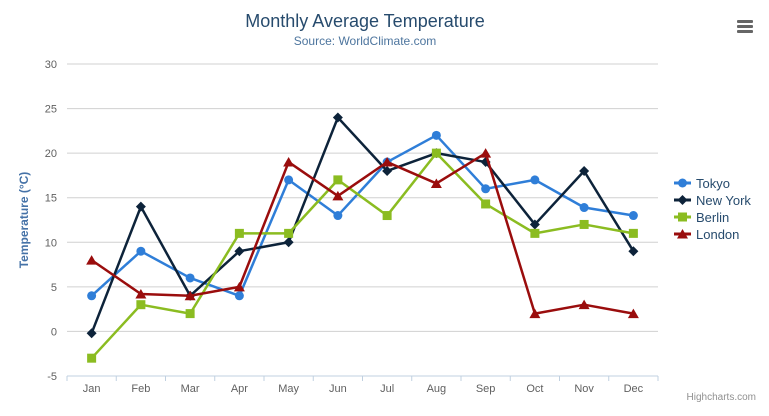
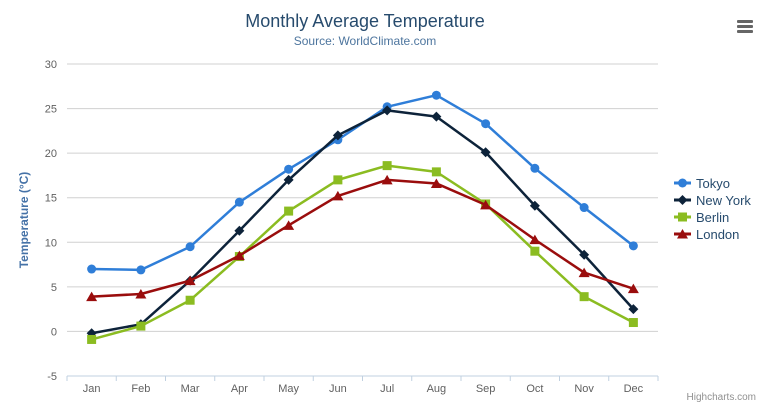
Tokyo/Jan: 4 -> 7
Berlin/Jan: -3 -> -1
London/Jan: 8 -> 4
Tokyo/Feb: 9 -> 7
New York/Feb: 14 -> 1
Berlin/Feb: 3 -> 1
Tokyo/Mar: 6 -> 10
New York/Mar: 4 -> 6
Berlin/Mar: 2 -> 4
London/Mar: 4 -> 6
Tokyo/Apr: 4 -> 14
New York/Apr: 9 -> 11
Berlin/Apr: 11 -> 8
London/Apr: 5 -> 8
Tokyo/May: 17 -> 18
New York/May: 10 -> 17
Berlin/May: 11 -> 14
London/May: 19 -> 12
Tokyo/Jun: 13 -> 22
New York/Jun: 24 -> 22
Tokyo/Jul: 19 -> 25
New York/Jul: 18 -> 25
Berlin/Jul: 13 -> 19
London/Jul: 19 -> 17
Tokyo/Aug: 22 -> 26
New York/Aug: 20 -> 24
Berlin/Aug: 20 -> 18
Tokyo/Sep: 16 -> 23
New York/Sep: 19 -> 20
London/Sep: 20 -> 14
Tokyo/Oct: 17 -> 18
New York/Oct: 12 -> 14
Berlin/Oct: 11 -> 9
London/Oct: 2 -> 10
New York/Nov: 18 -> 9
Berlin/Nov: 12 -> 4
London/Nov: 3 -> 7
Tokyo/Dec: 13 -> 10
New York/Dec: 9 -> 2
Berlin/Dec: 11 -> 1
London/Dec: 2 -> 5
